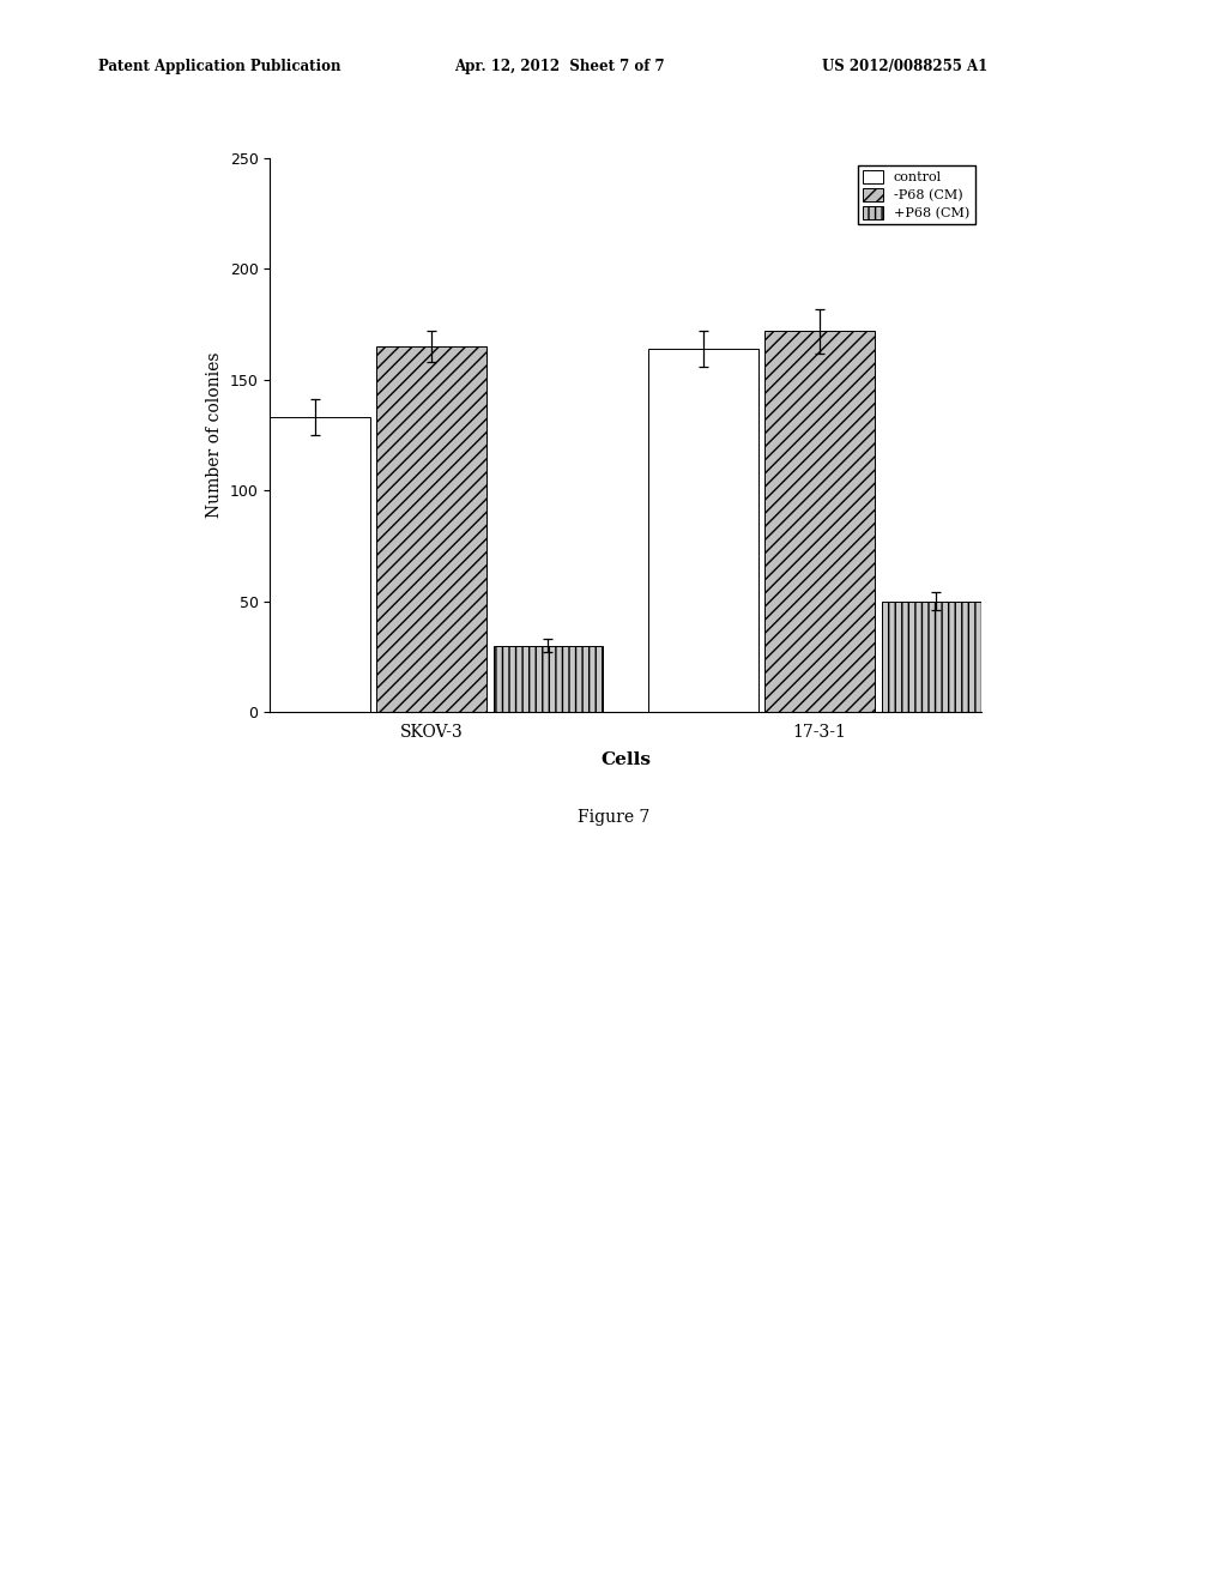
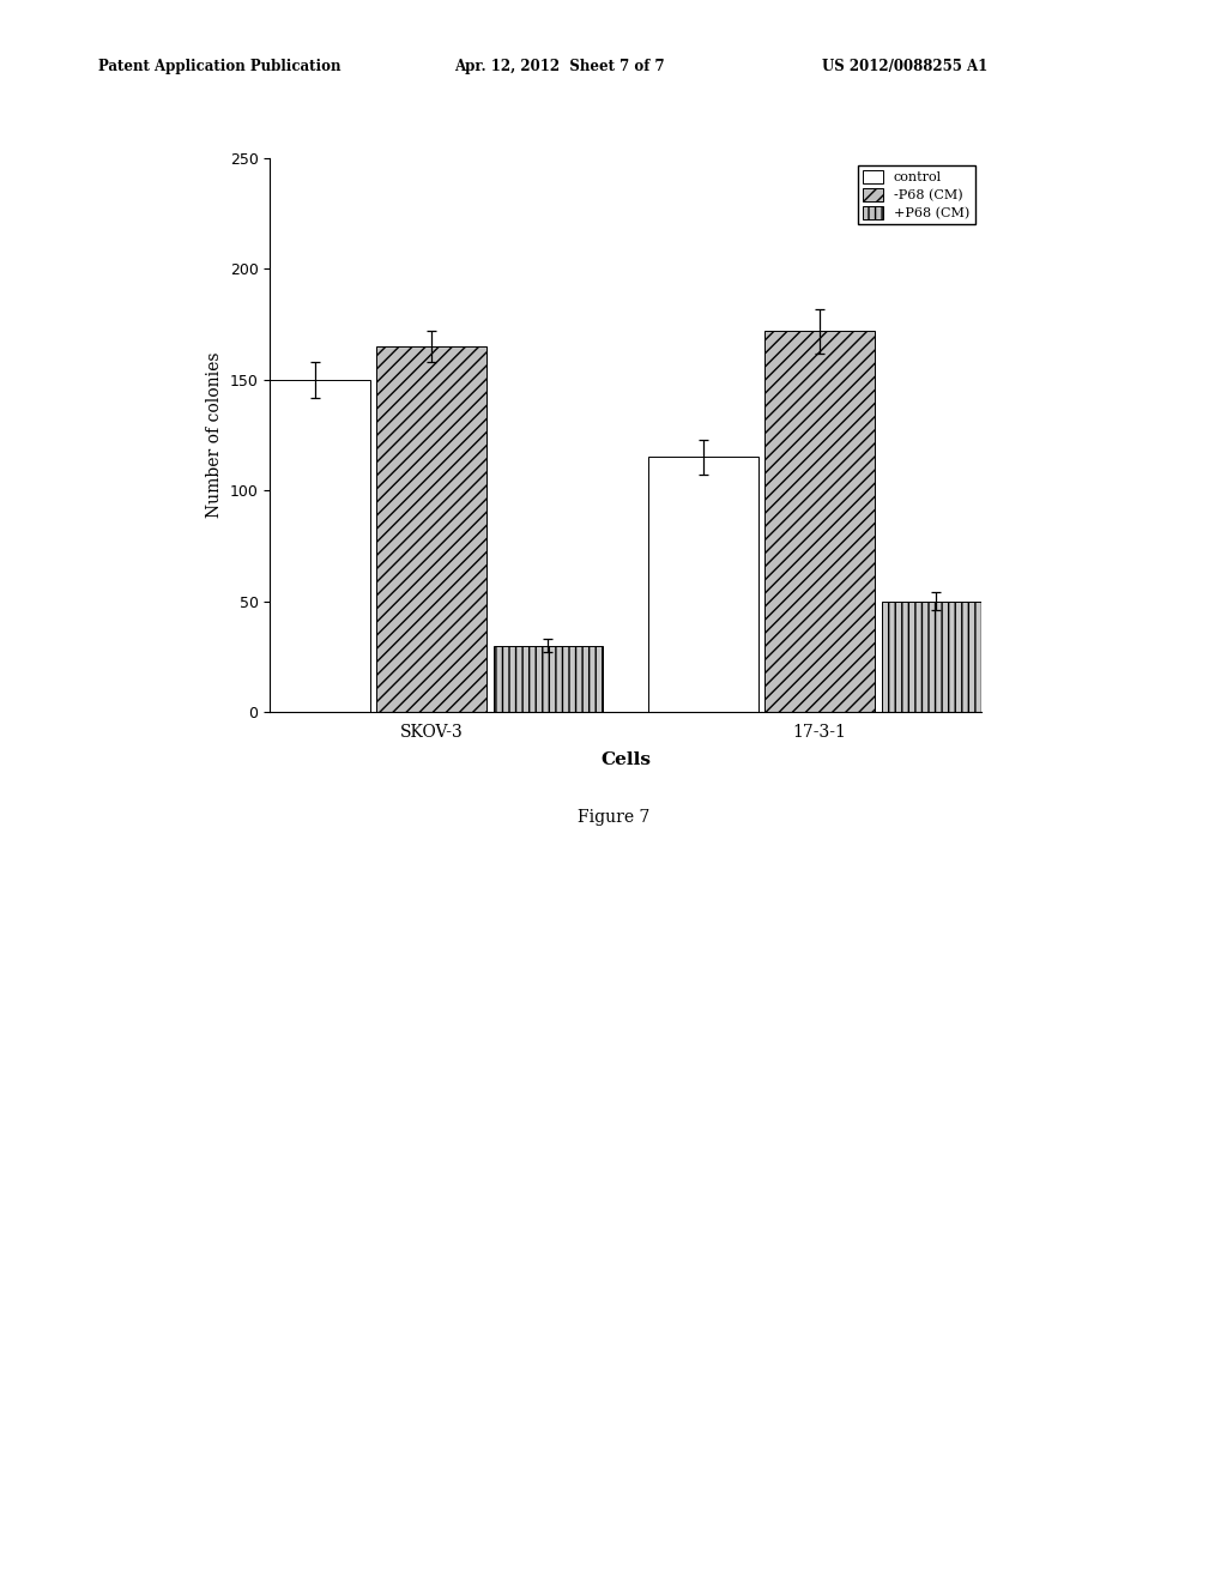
control/SKOV-3: 133 -> 150
control/17-3-1: 164 -> 115
